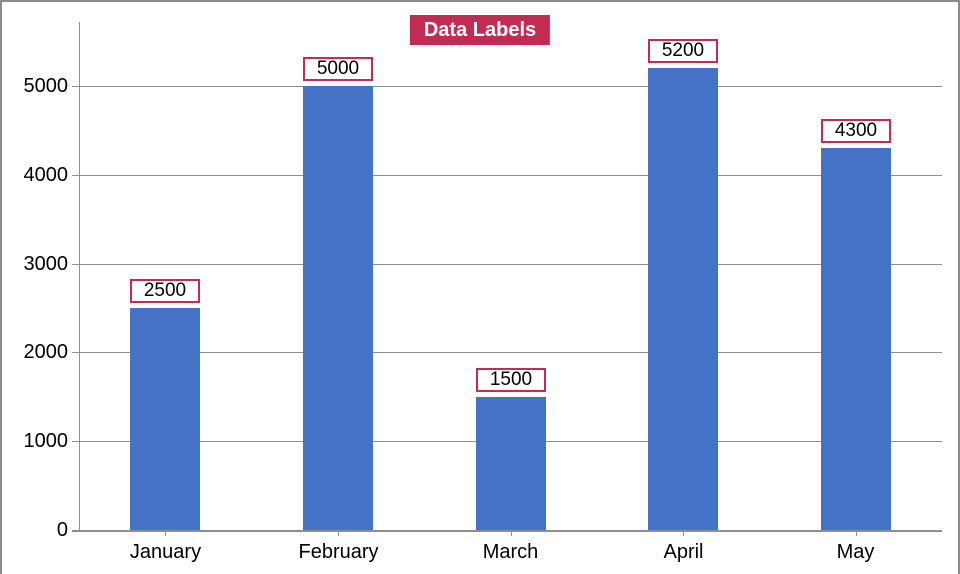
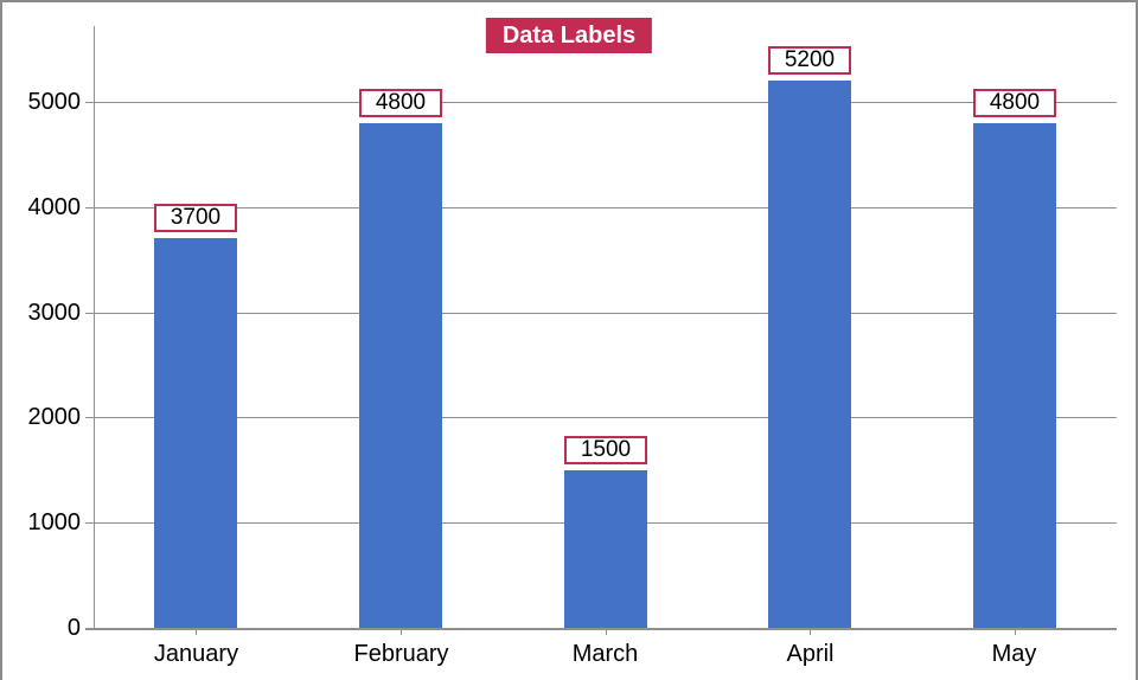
January: 2500 -> 3700
February: 5000 -> 4800
May: 4300 -> 4800
